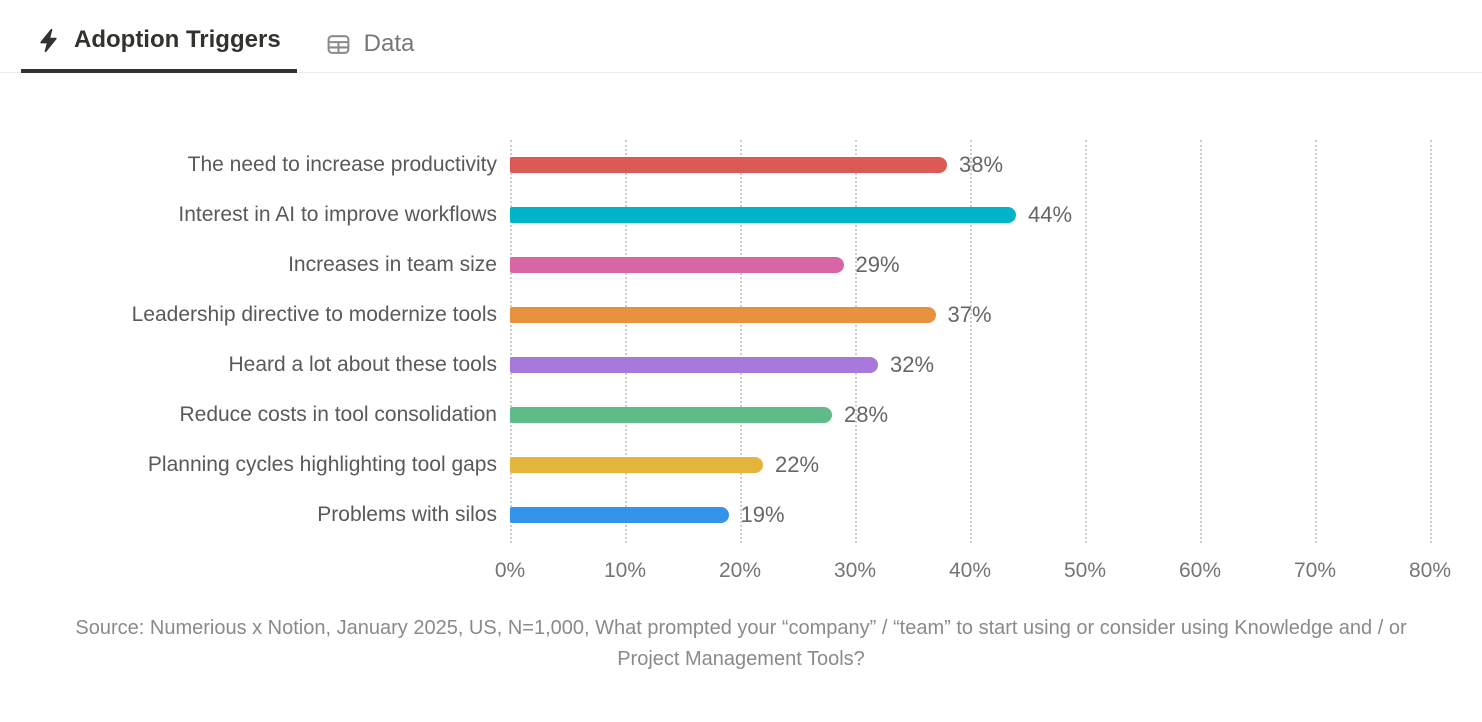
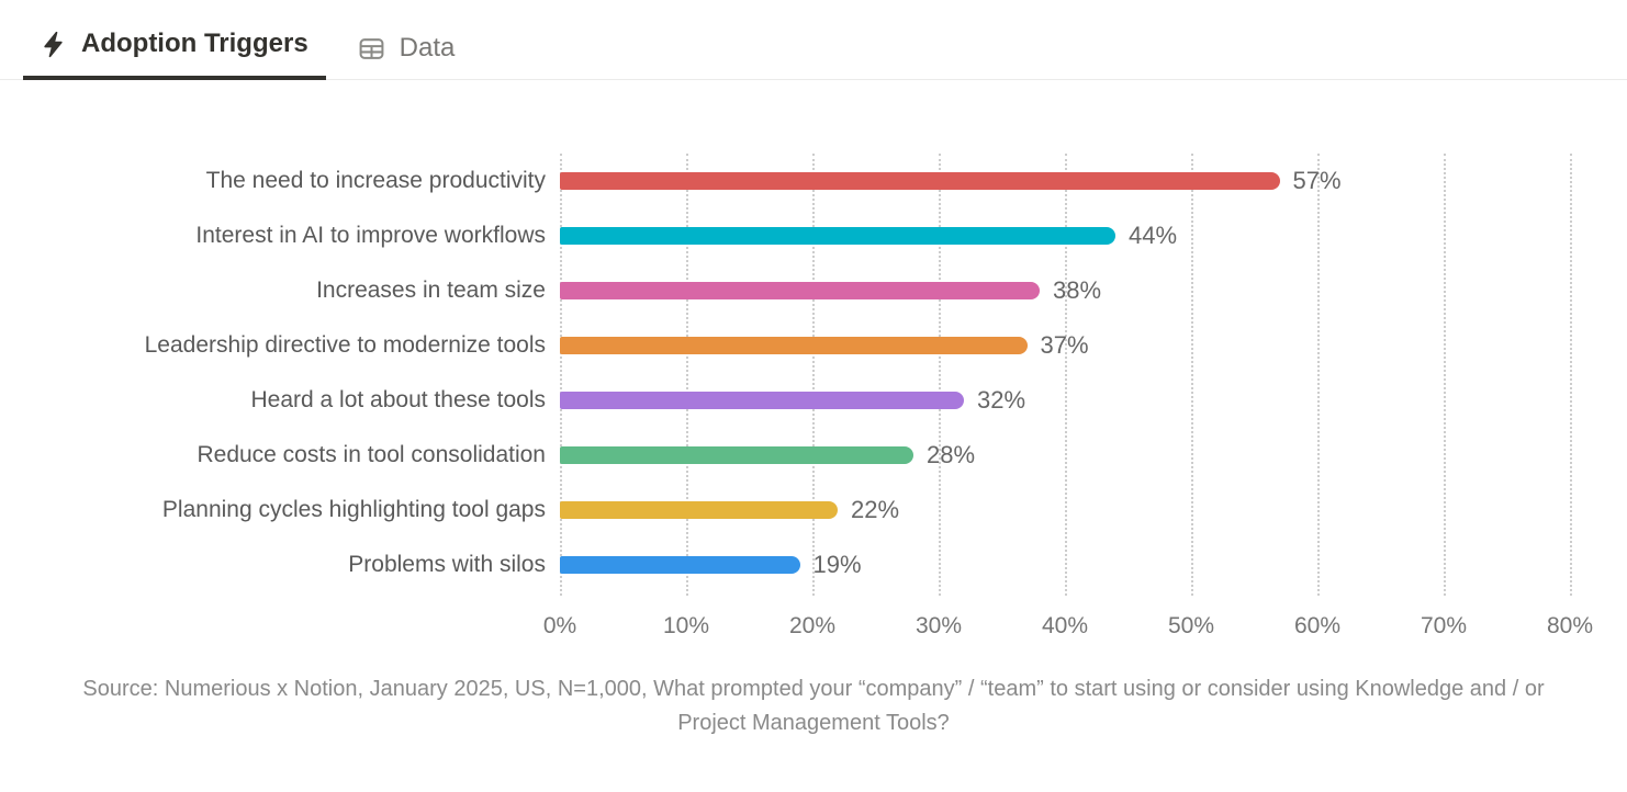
The need to increase productivity: 38% -> 57%
Increases in team size: 29% -> 38%
